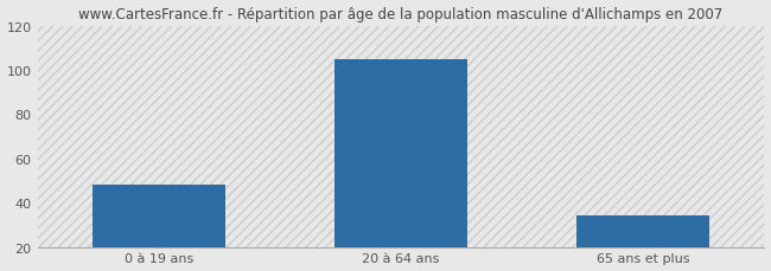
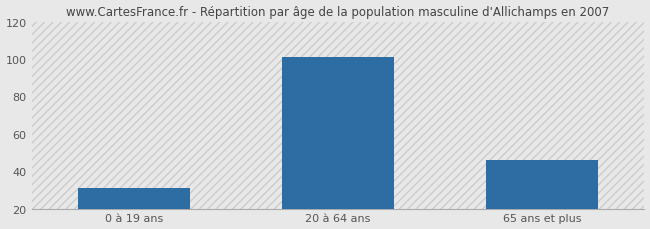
0 à 19 ans: 48 -> 31
20 à 64 ans: 105 -> 101
65 ans et plus: 34 -> 46
